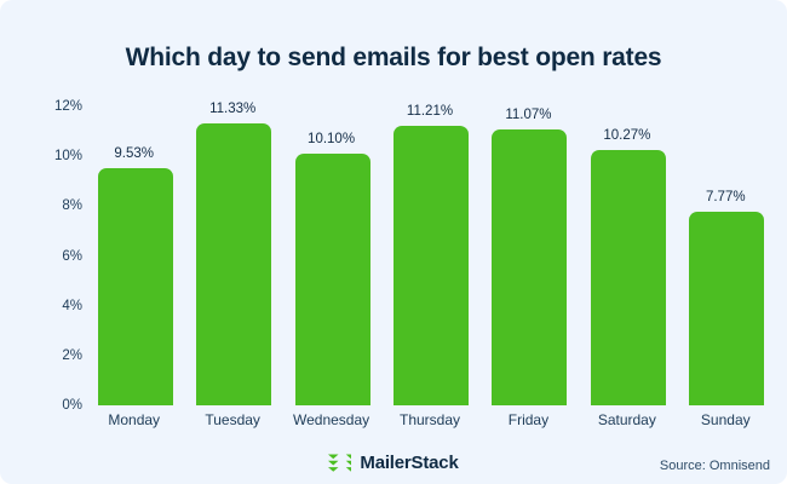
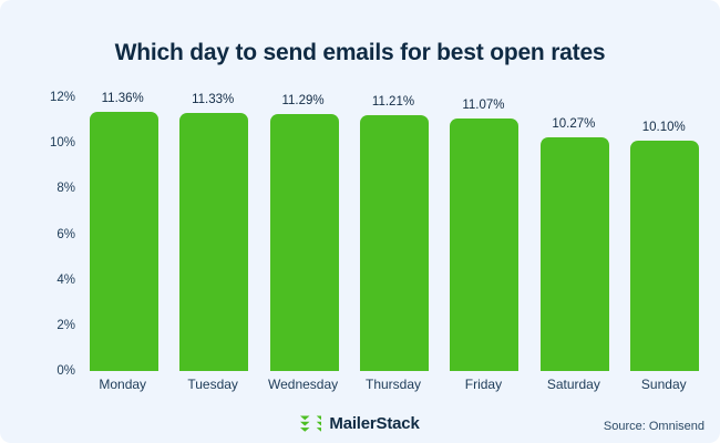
Monday: 9.53% -> 11.36%
Wednesday: 10.10% -> 11.29%
Sunday: 7.77% -> 10.10%
